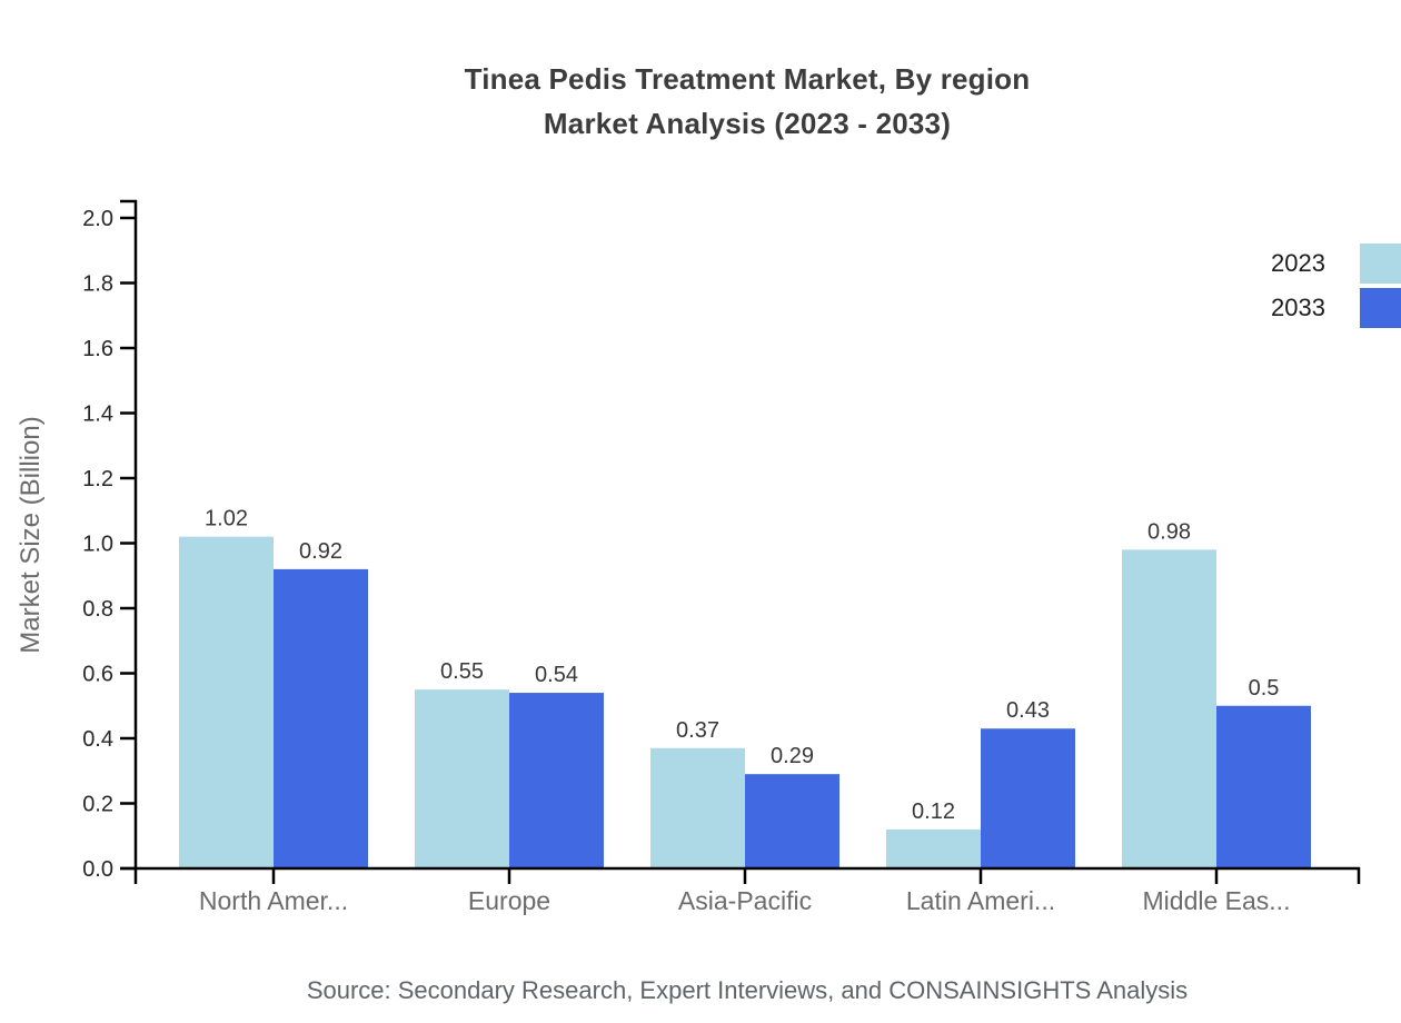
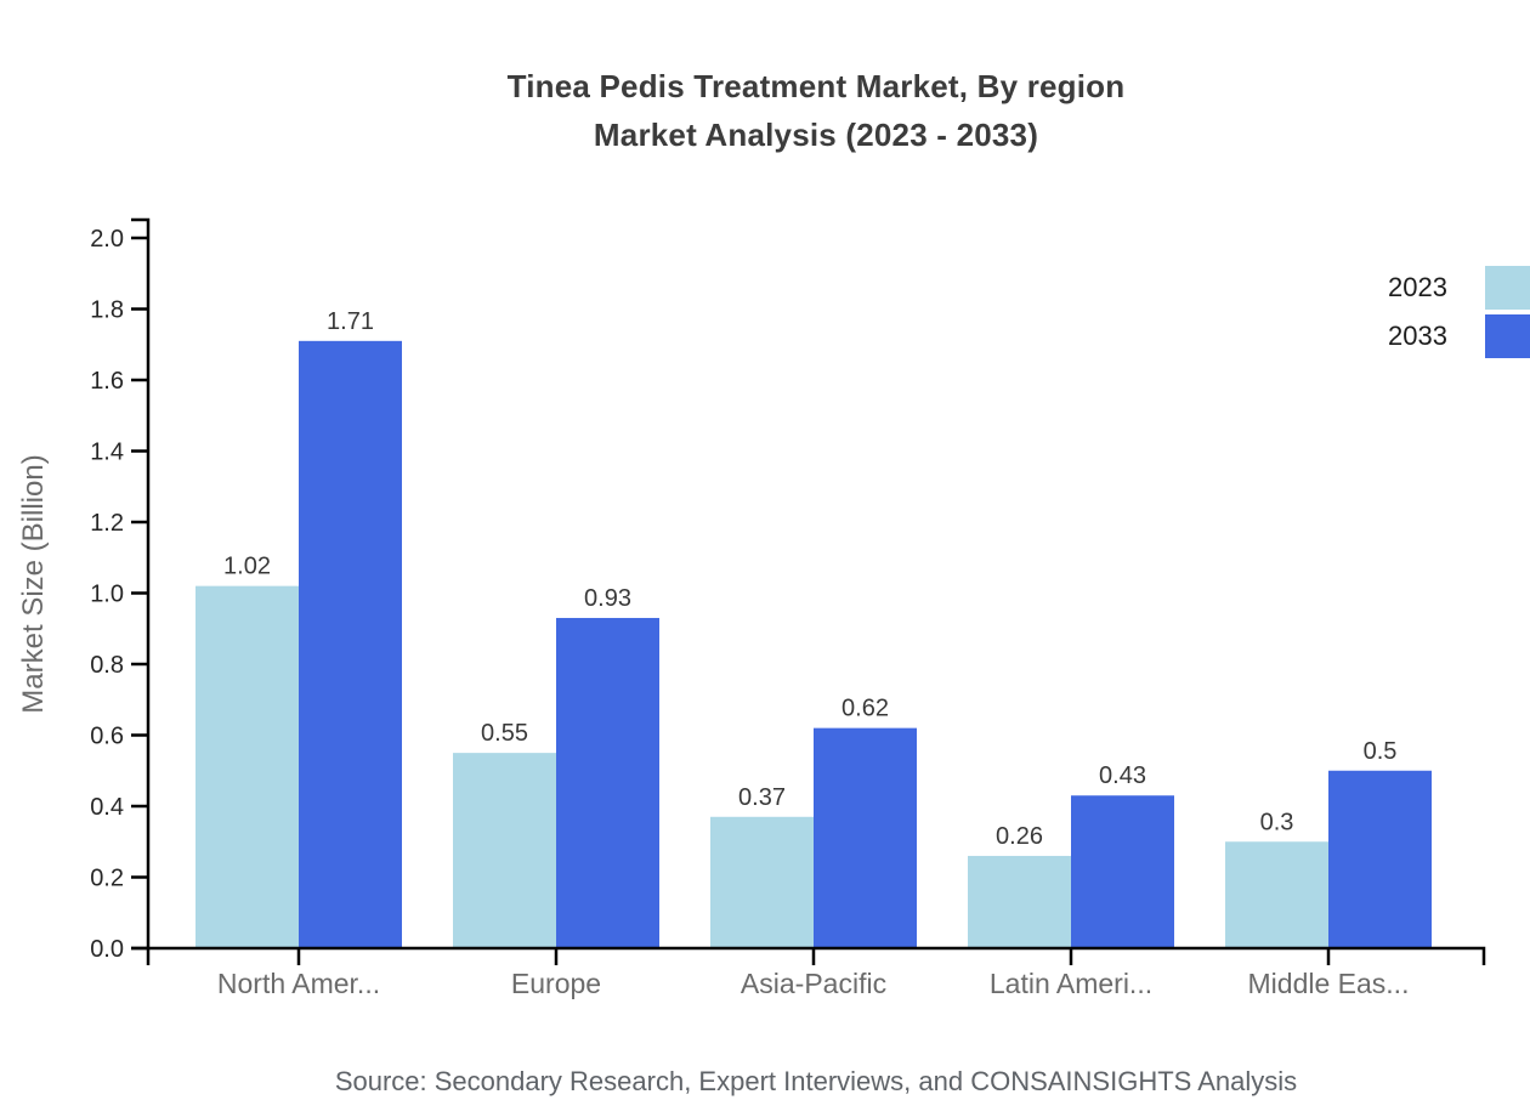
2033/North Amer...: 0.92 -> 1.71
2033/Europe: 0.54 -> 0.93
2033/Asia-Pacific: 0.29 -> 0.62
2023/Latin Ameri...: 0.12 -> 0.26
2023/Middle Eas...: 0.98 -> 0.3
